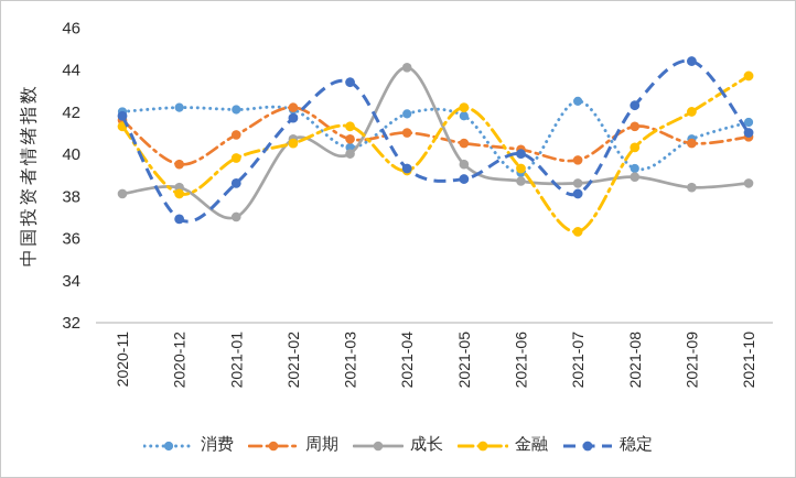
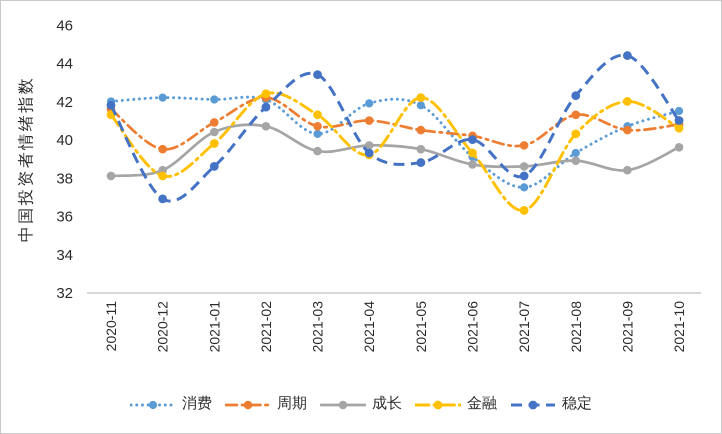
成长/2021-01: 37.0 -> 40.4
金融/2021-02: 40.5 -> 42.4
成长/2021-03: 40.0 -> 39.4
成长/2021-04: 44.1 -> 39.7
消费/2021-07: 42.5 -> 37.5
成长/2021-10: 38.6 -> 39.6
金融/2021-10: 43.7 -> 40.6
